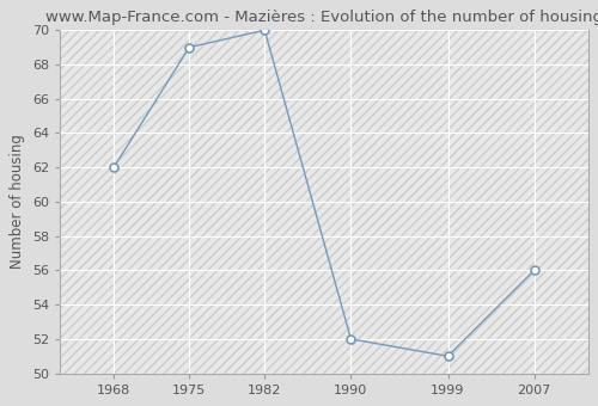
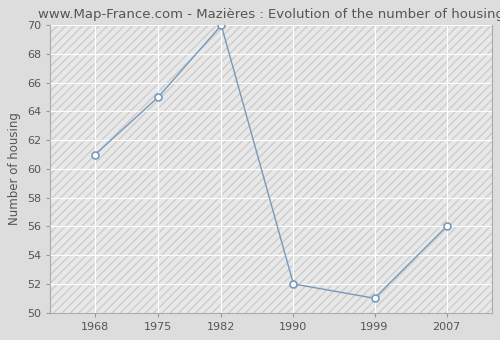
1968: 62 -> 61
1975: 69 -> 65
